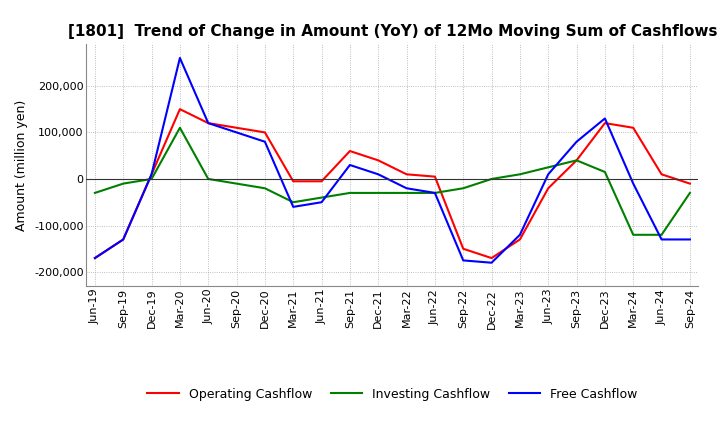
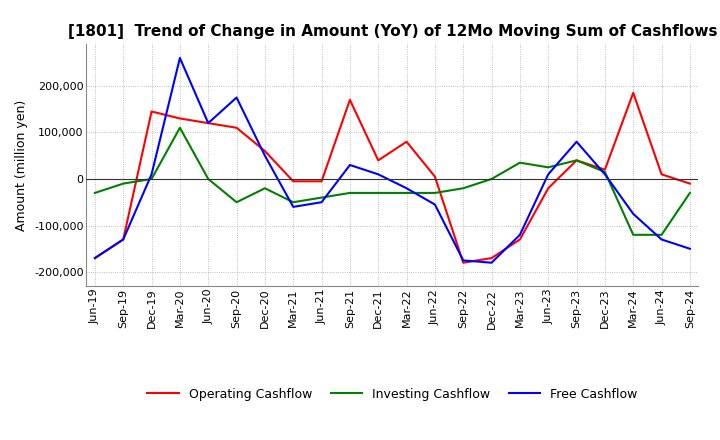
Operating Cashflow/Dec-19: 10,000 -> 145,000
Operating Cashflow/Mar-20: 150,000 -> 130,000
Investing Cashflow/Sep-20: -10,000 -> -50,000
Free Cashflow/Sep-20: 100,000 -> 175,000
Operating Cashflow/Dec-20: 100,000 -> 60,000
Free Cashflow/Dec-20: 80,000 -> 50,000
Operating Cashflow/Sep-21: 60,000 -> 170,000
Operating Cashflow/Mar-22: 10,000 -> 80,000
Free Cashflow/Jun-22: -30,000 -> -55,000
Operating Cashflow/Sep-22: -150,000 -> -180,000
Investing Cashflow/Mar-23: 10,000 -> 35,000
Operating Cashflow/Dec-23: 120,000 -> 20,000
Free Cashflow/Dec-23: 130,000 -> 10,000
Operating Cashflow/Mar-24: 110,000 -> 185,000
Free Cashflow/Mar-24: -10,000 -> -75,000
Free Cashflow/Sep-24: -130,000 -> -150,000
